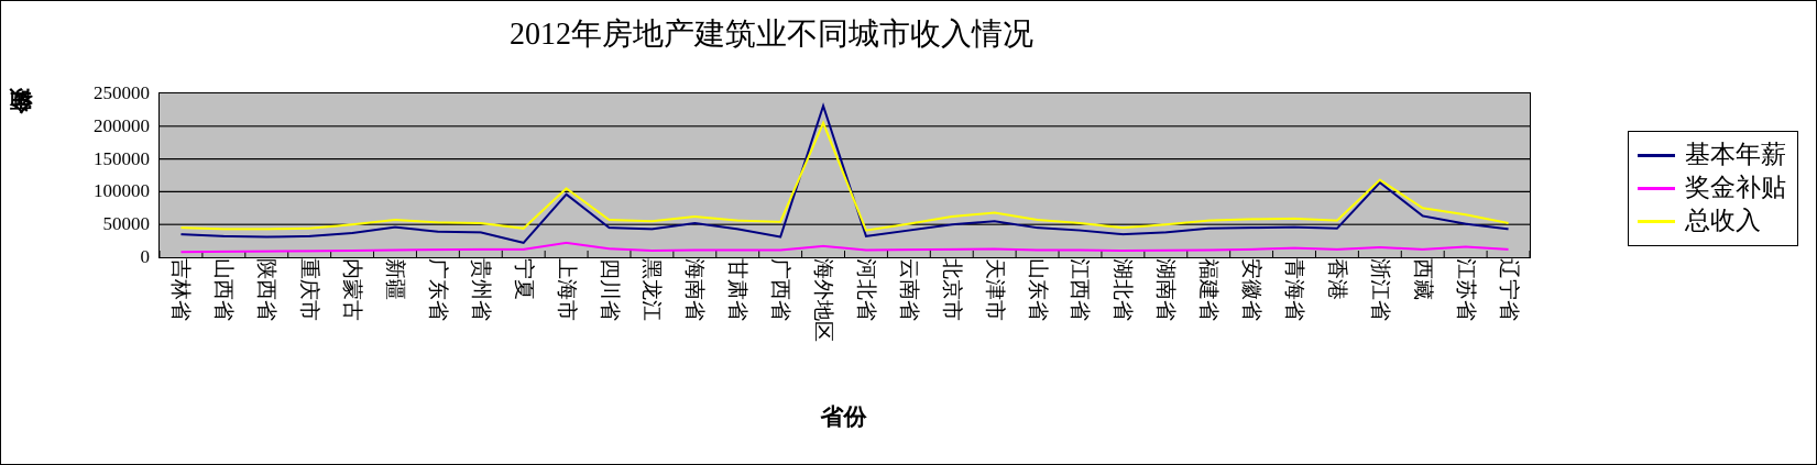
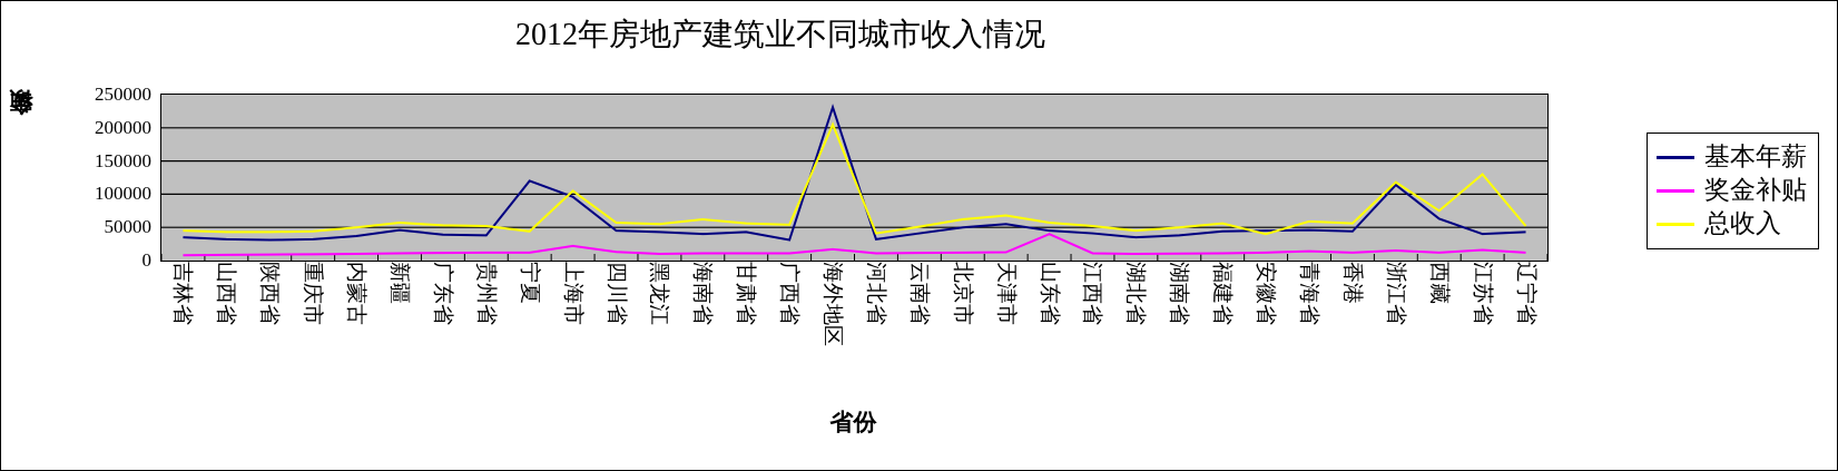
基本年薪/宁夏: 20000 -> 120000
基本年薪/海南省: 50000 -> 40000
奖金补贴/山东省: 10000 -> 40000
总收入/安徽省: 60000 -> 40000
基本年薪/江苏省: 50000 -> 40000
总收入/江苏省: 60000 -> 130000
